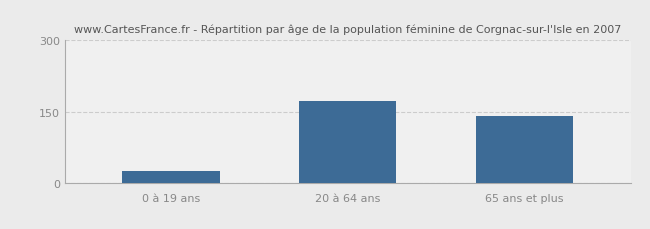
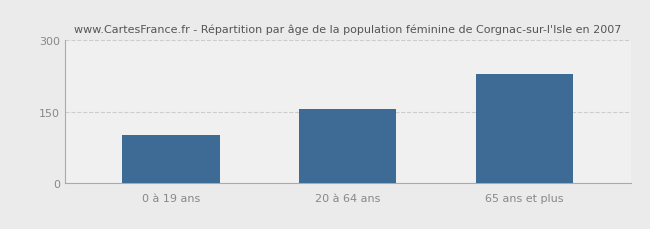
0 à 19 ans: 25 -> 100
20 à 64 ans: 172 -> 155
65 ans et plus: 142 -> 230
